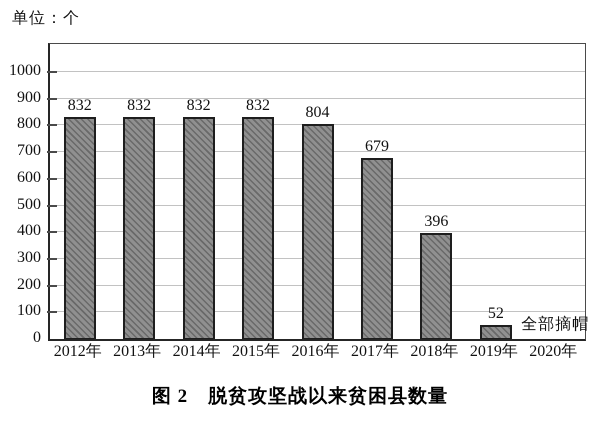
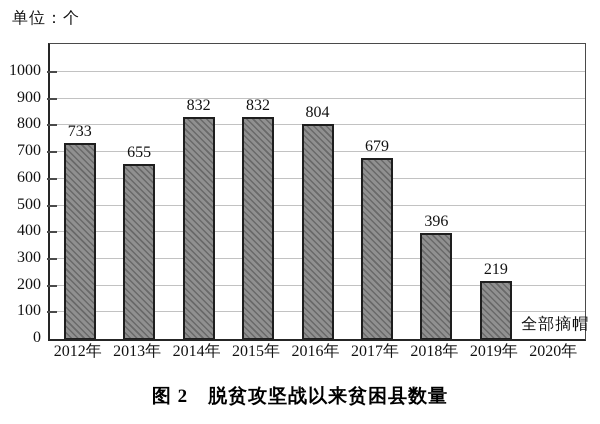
2012年: 832 -> 733
2013年: 832 -> 655
2019年: 52 -> 219
